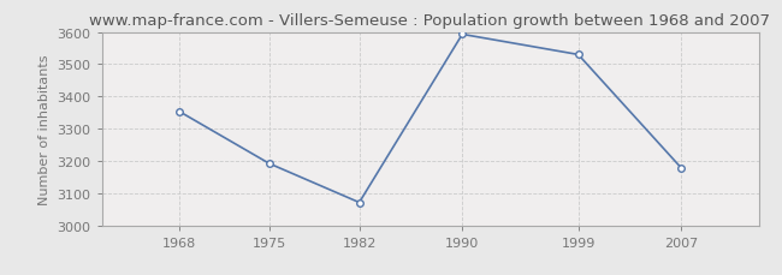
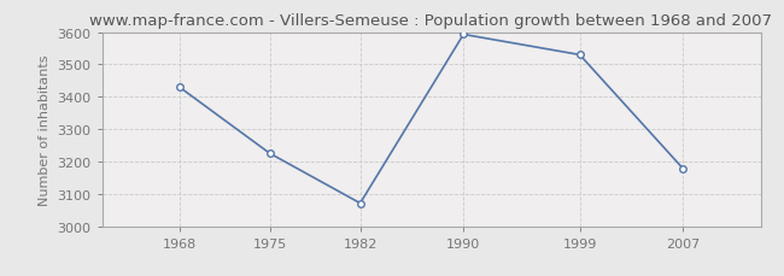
1968: 3354 -> 3430
1975: 3192 -> 3225
